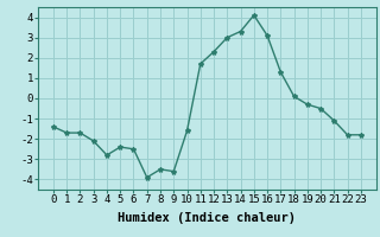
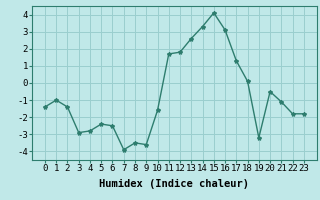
1: -1.7 -> -1.0
2: -1.7 -> -1.4
3: -2.1 -> -2.9
12: 2.3 -> 1.8
13: 3.0 -> 2.6
19: -0.3 -> -3.2
